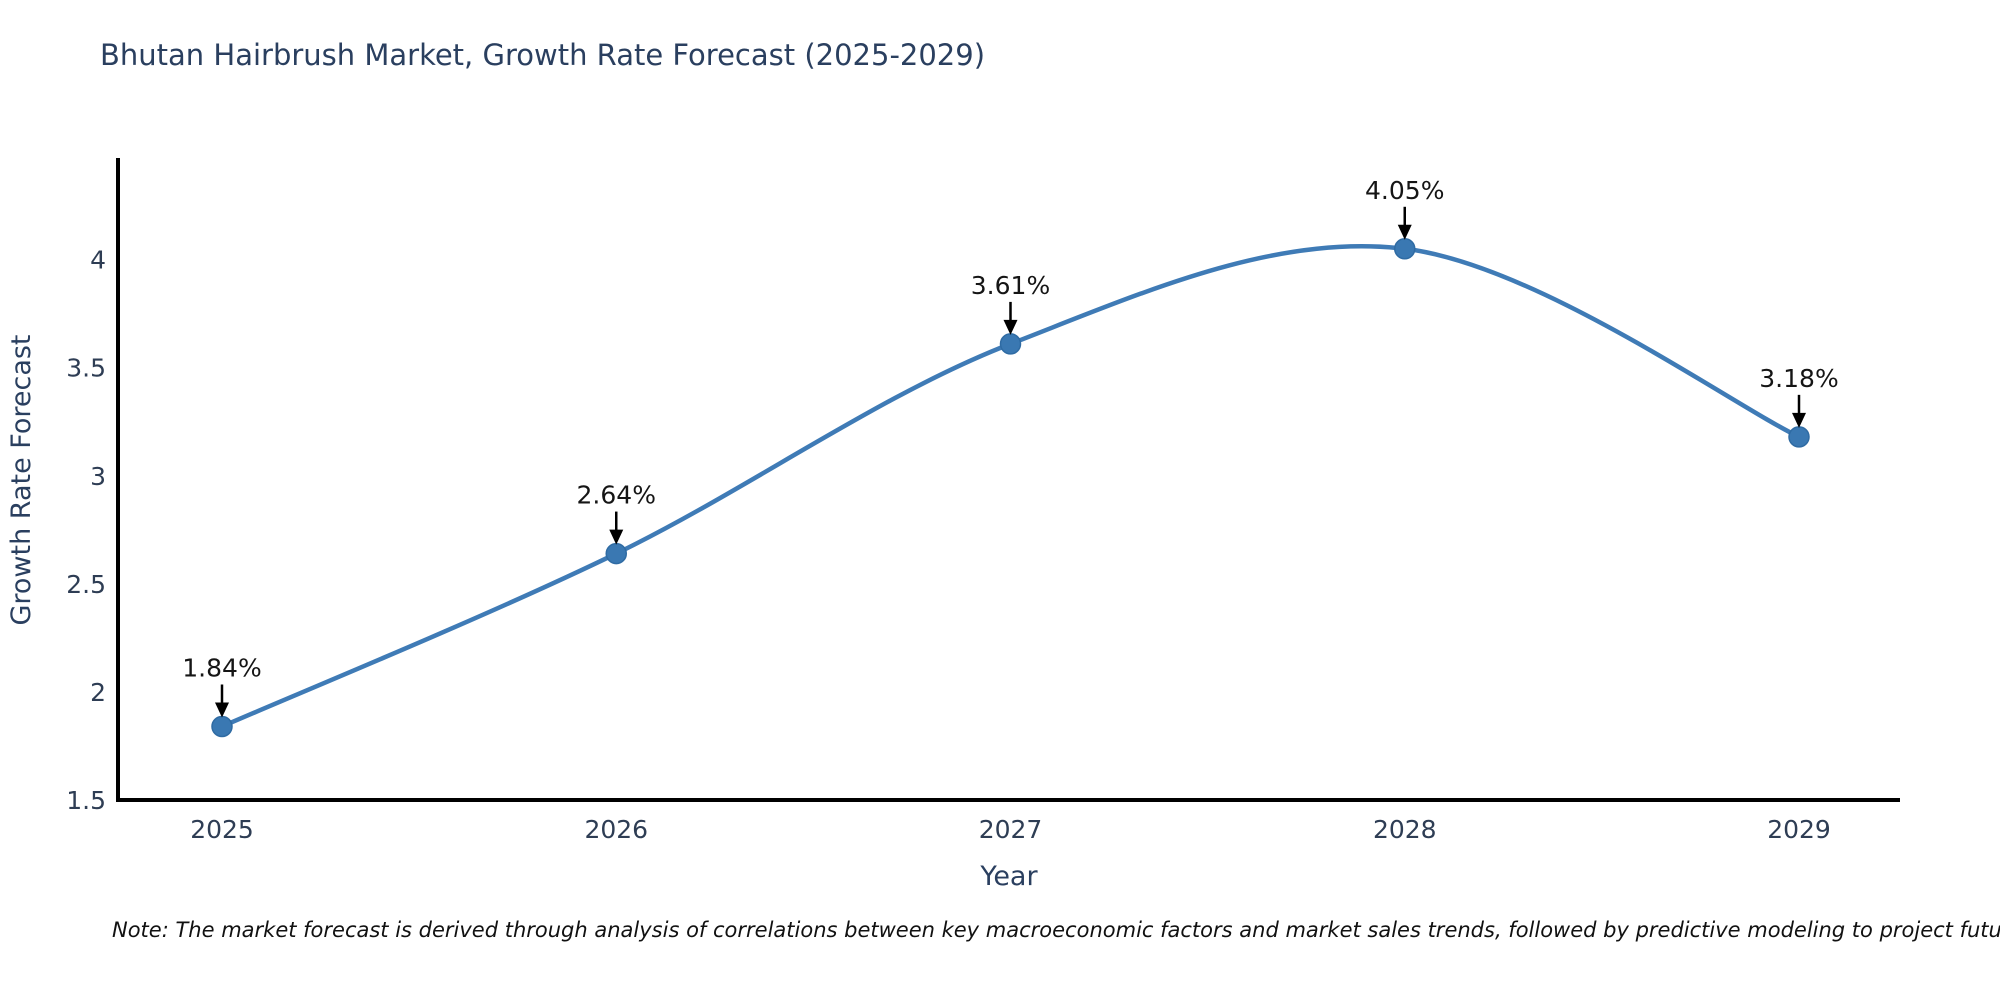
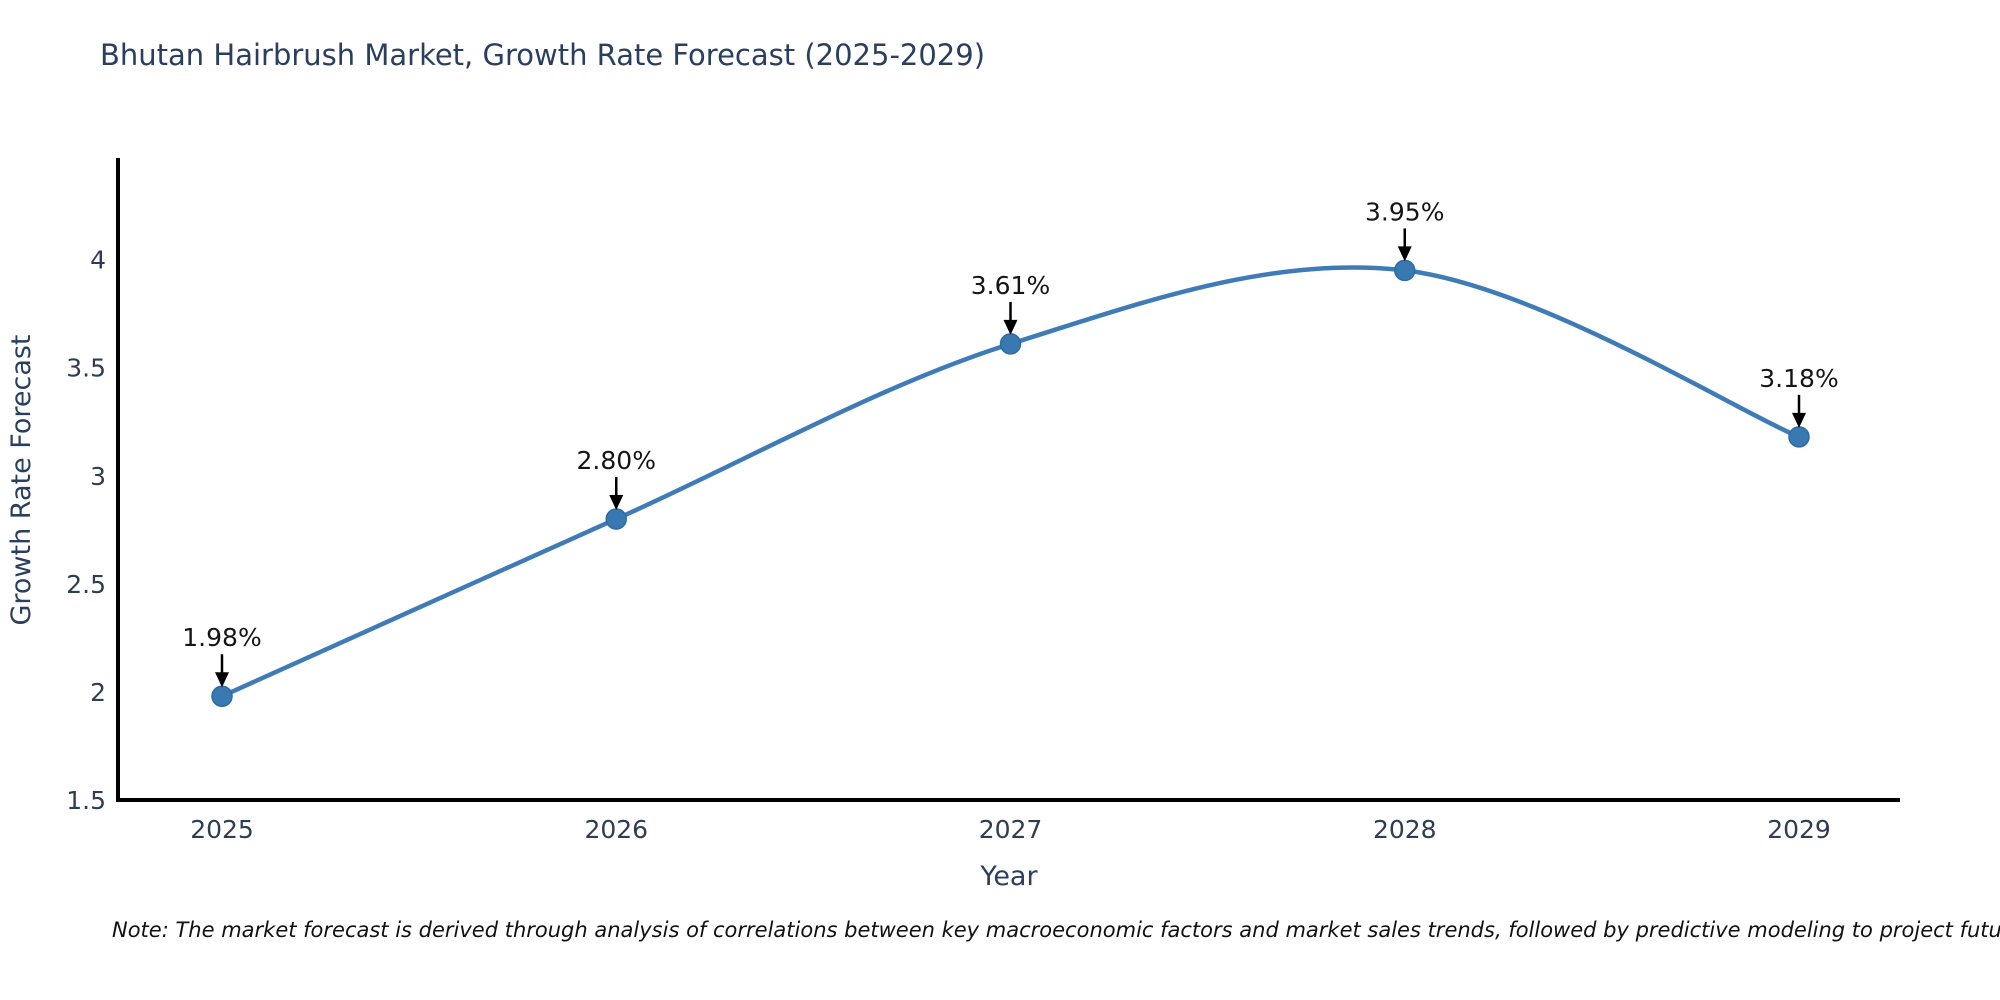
2025: 1.84% -> 1.98%
2026: 2.64% -> 2.80%
2028: 4.05% -> 3.95%
